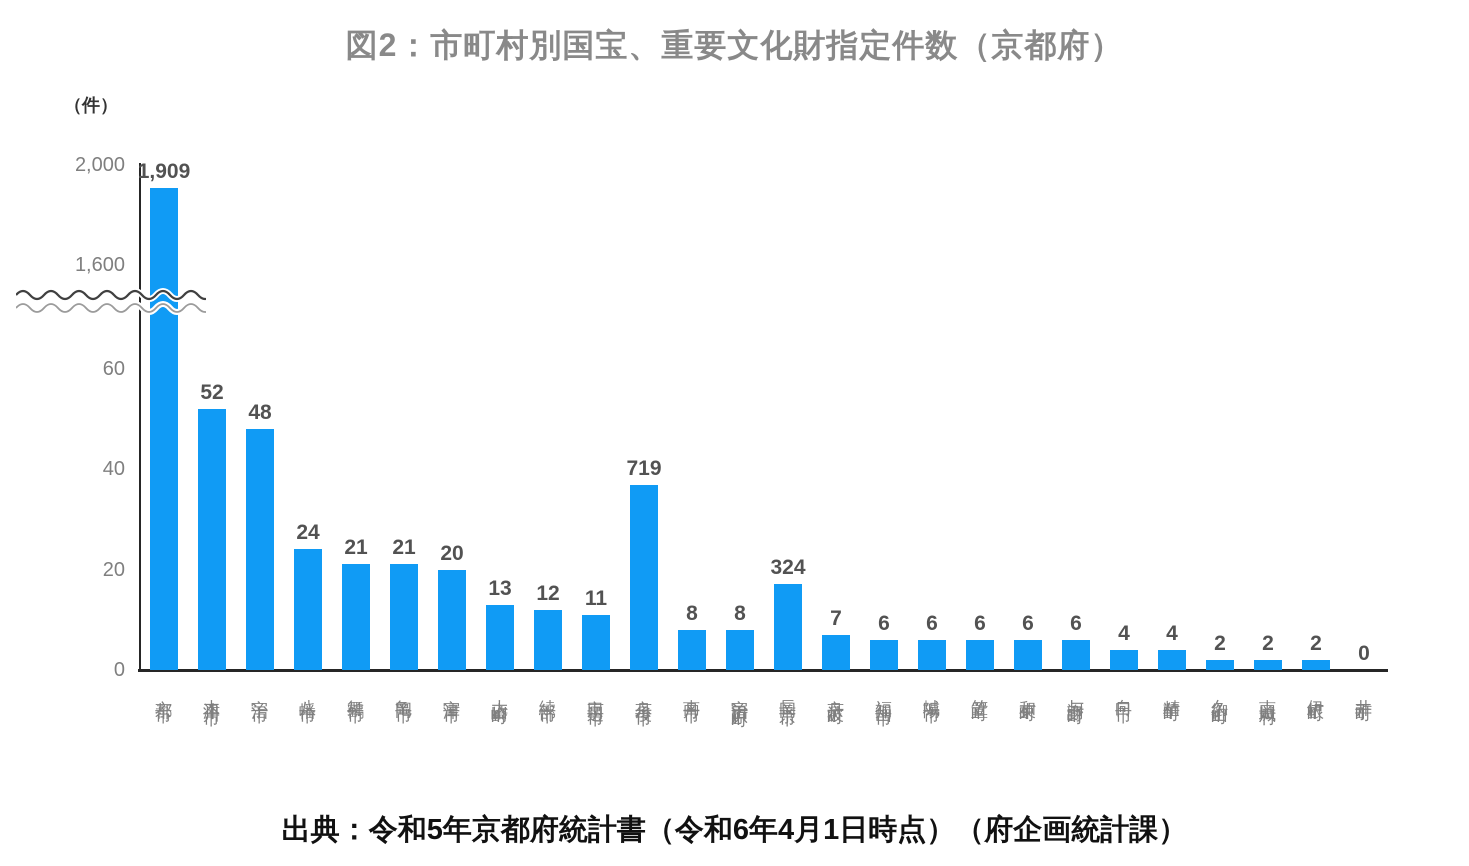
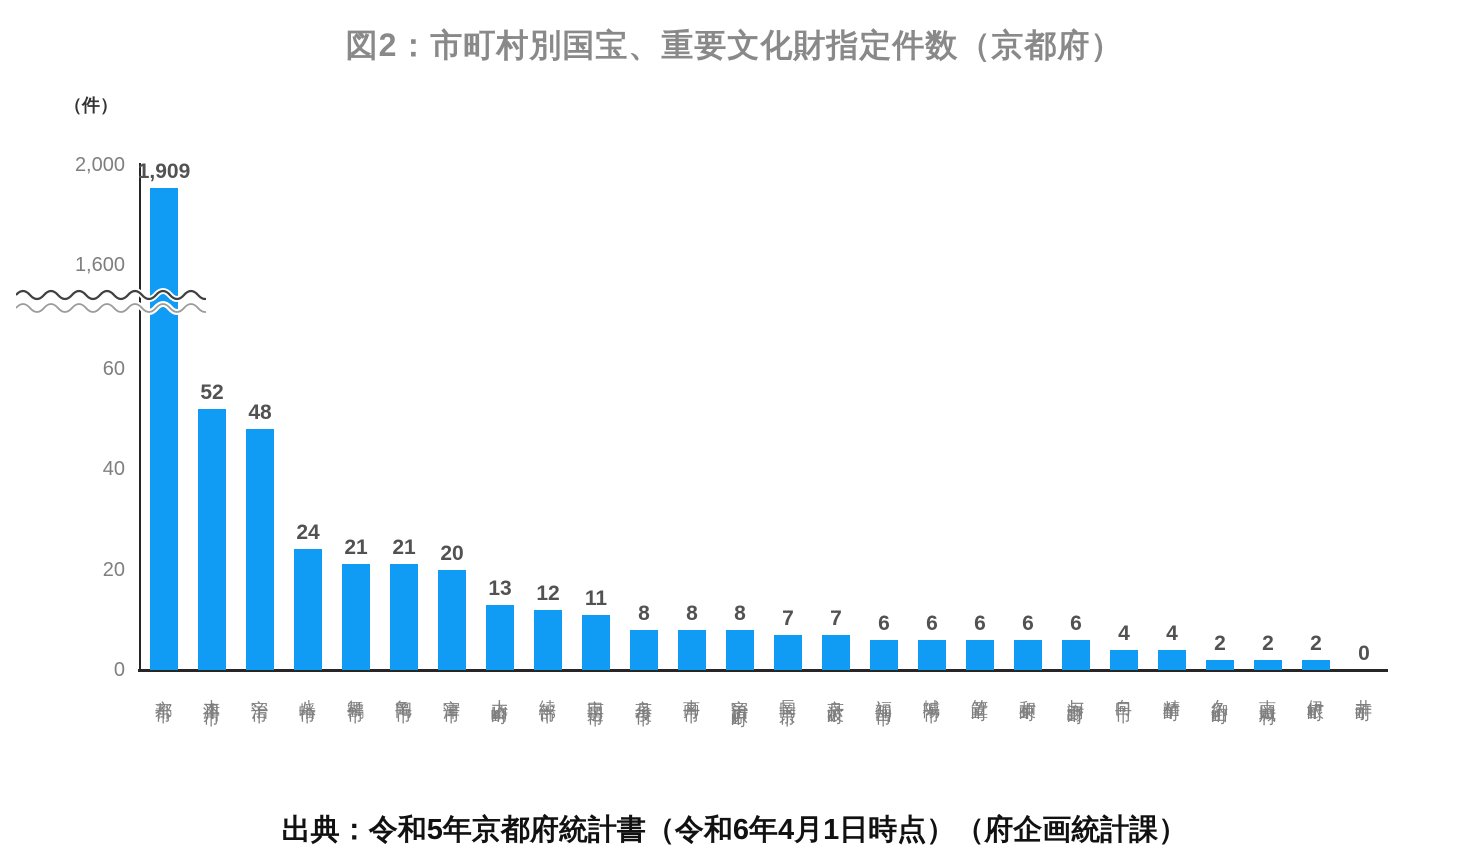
京丹後市: 719 -> 8
長岡京市: 324 -> 7
